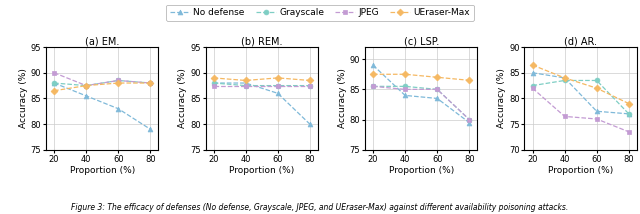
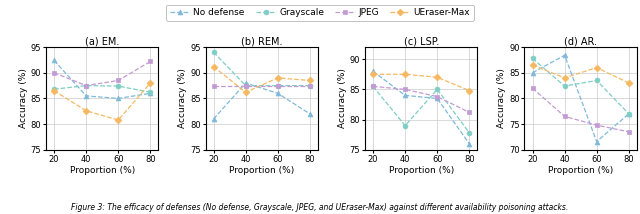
(a) EM./No defense/20: 88.0 -> 92.4
(a) EM./Grayscale/20: 88.0 -> 86.8
(a) EM./UEraser-Max/40: 87.5 -> 82.6
(a) EM./No defense/60: 83.0 -> 85.0
(a) EM./Grayscale/60: 88.5 -> 87.4
(a) EM./UEraser-Max/60: 88.0 -> 80.8
(a) EM./No defense/80: 79.0 -> 86.0
(a) EM./Grayscale/80: 88.0 -> 86.2
(a) EM./JPEG/80: 88.0 -> 92.2
(b) REM./No defense/20: 88 -> 81
(b) REM./Grayscale/20: 88.0 -> 94.0
(b) REM./UEraser-Max/20: 89.0 -> 91.2
(b) REM./UEraser-Max/40: 88.5 -> 86.2
(b) REM./No defense/80: 80 -> 82
(c) LSP./No defense/20: 89.0 -> 88.0
(c) LSP./Grayscale/40: 85.5 -> 79.0
(c) LSP./JPEG/60: 85.0 -> 83.8
(c) LSP./No defense/80: 79.5 -> 76.0
(c) LSP./Grayscale/80: 80.0 -> 77.8
(c) LSP./JPEG/80: 80.0 -> 81.2
(c) LSP./UEraser-Max/80: 86.5 -> 84.8
(d) AR./Grayscale/20: 82.5 -> 87.8
(d) AR./No defense/40: 84.0 -> 88.4
(d) AR./Grayscale/40: 83.5 -> 82.4
(d) AR./No defense/60: 77.5 -> 71.6
(d) AR./JPEG/60: 76.0 -> 74.8
(d) AR./UEraser-Max/60: 82.0 -> 86.0
(d) AR./UEraser-Max/80: 79.0 -> 83.0
